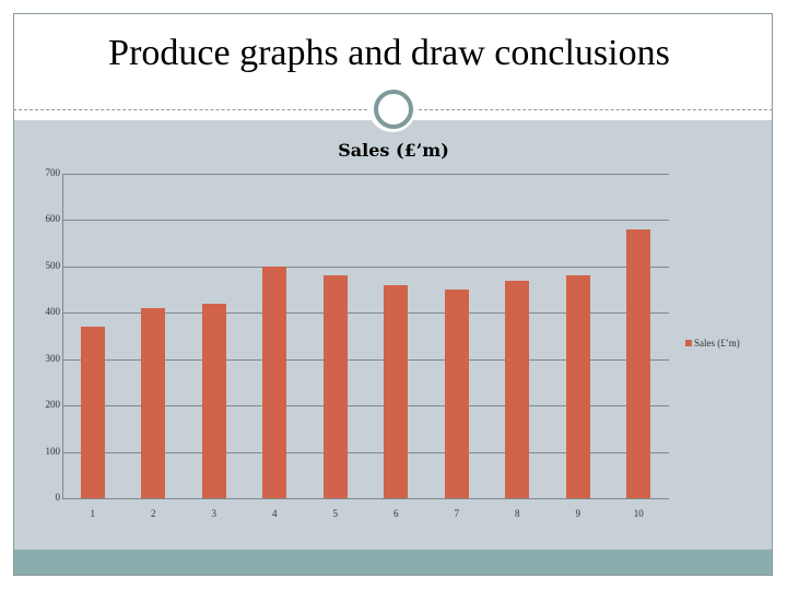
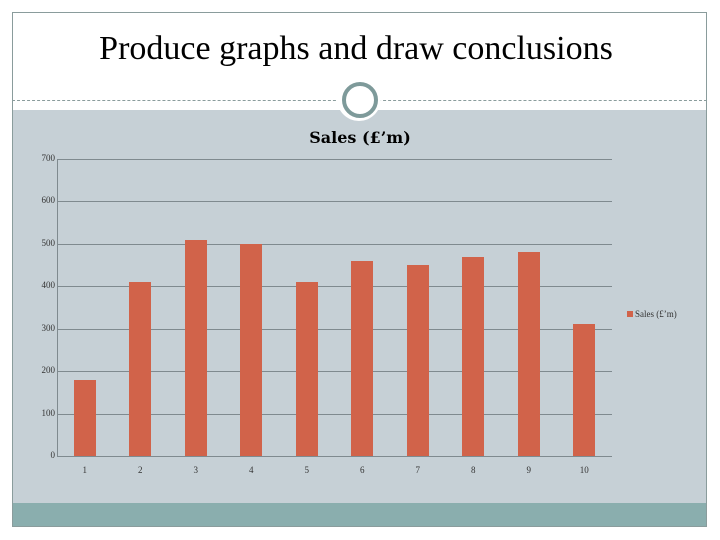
1: 370 -> 180
3: 420 -> 510
5: 480 -> 410
10: 580 -> 310
